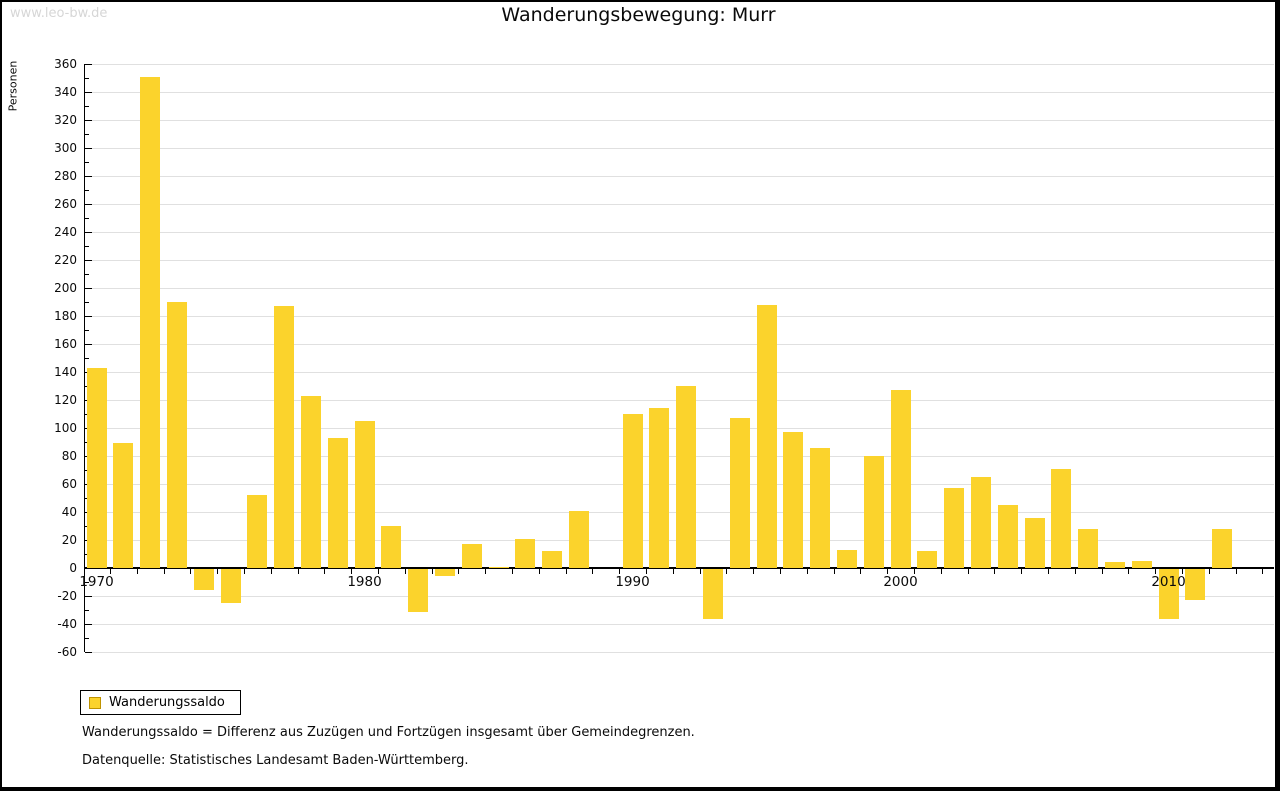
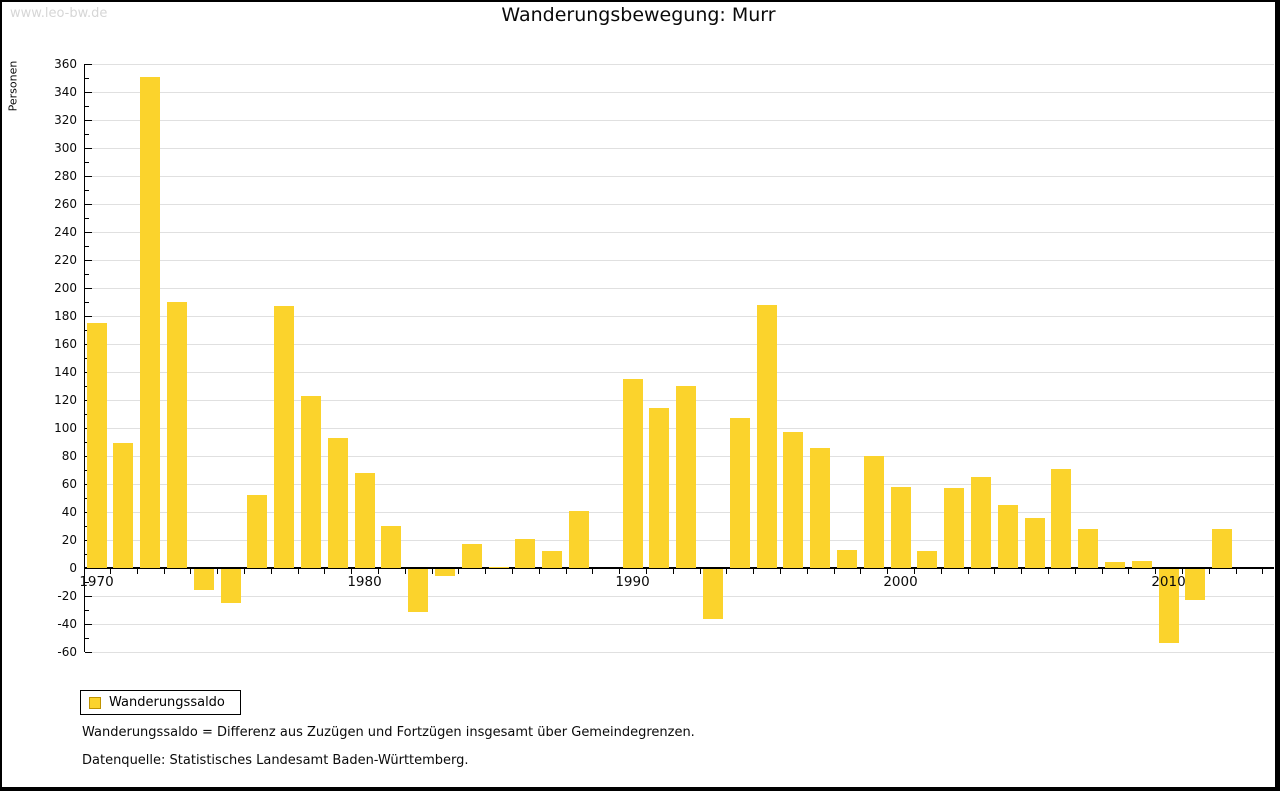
1970: 143 -> 175
1980: 105 -> 68
1990: 110 -> 135
2000: 127 -> 58
2010: -36 -> -53
